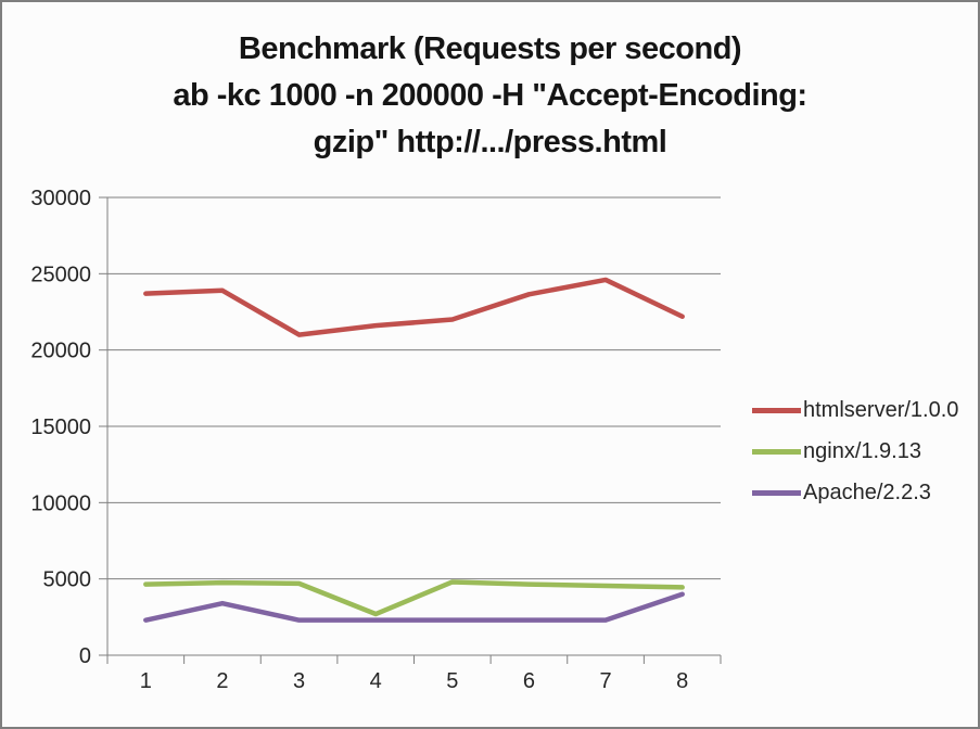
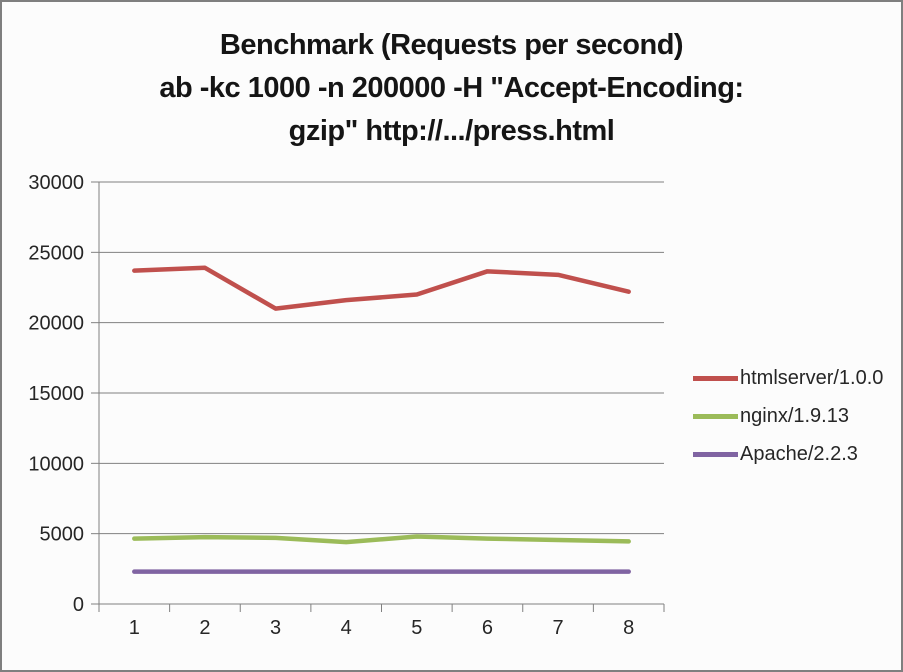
Apache/2.2.3/2: 3400 -> 2300
nginx/1.9.13/4: 2700 -> 4400
htmlserver/1.0.0/7: 24600 -> 23400
Apache/2.2.3/8: 4000 -> 2300
